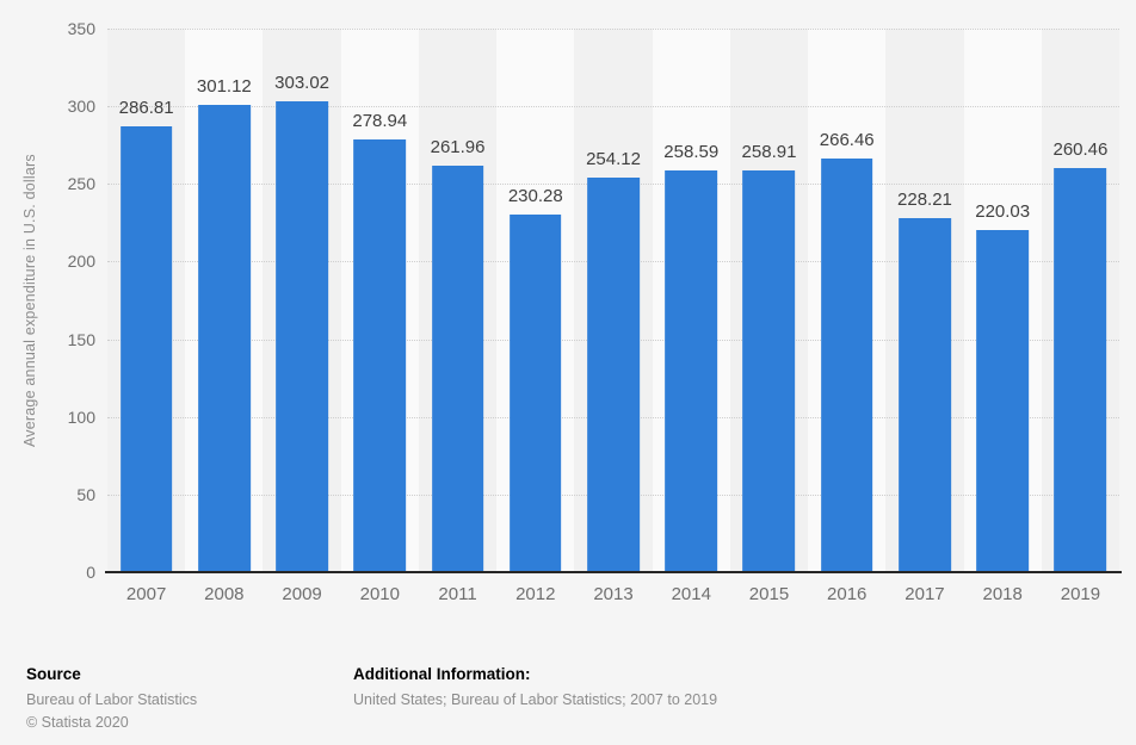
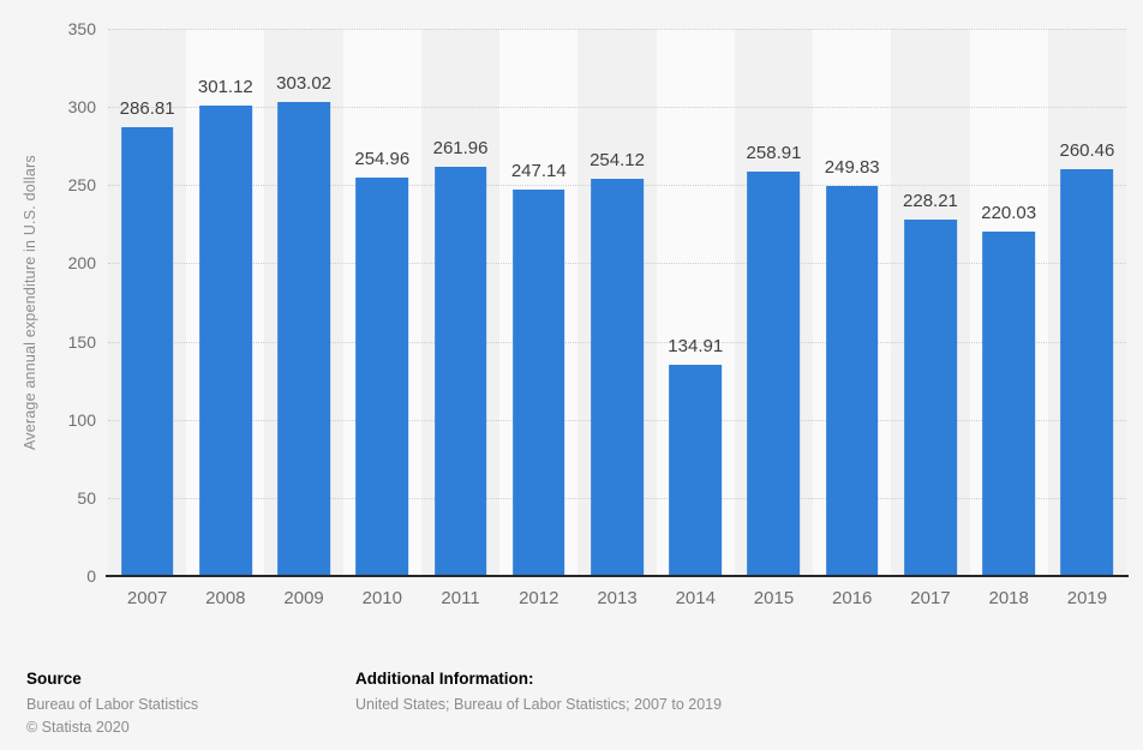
2010: 278.94 -> 254.96
2012: 230.28 -> 247.14
2014: 258.59 -> 134.91
2016: 266.46 -> 249.83
